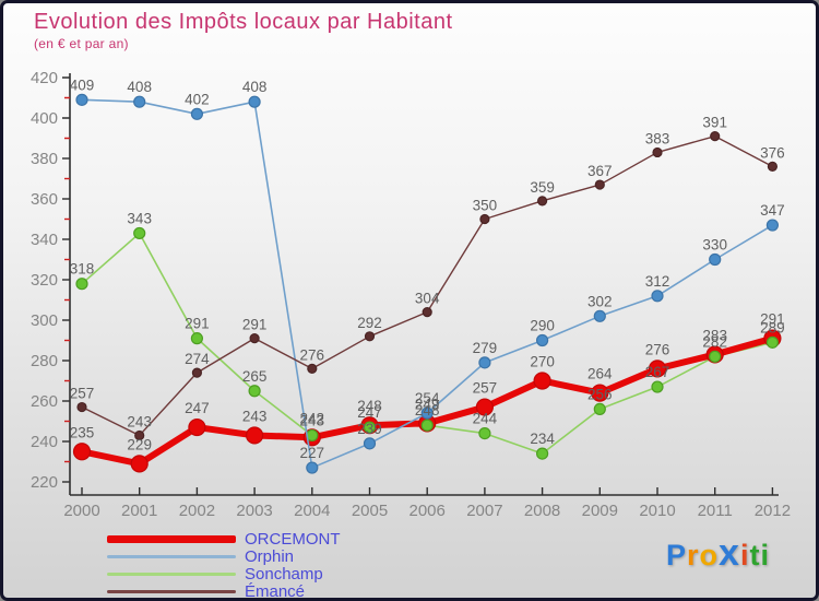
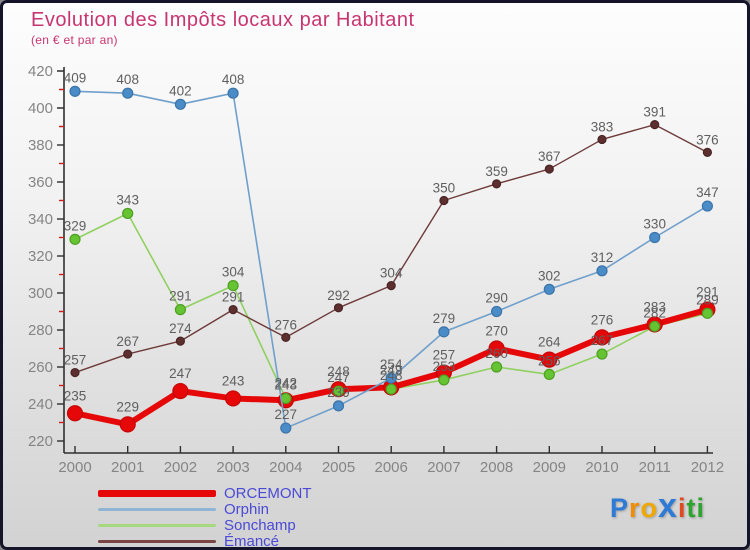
Sonchamp/2000: 318 -> 329
Émancé/2001: 243 -> 267
Sonchamp/2003: 265 -> 304
Sonchamp/2007: 244 -> 253
Sonchamp/2008: 234 -> 260
